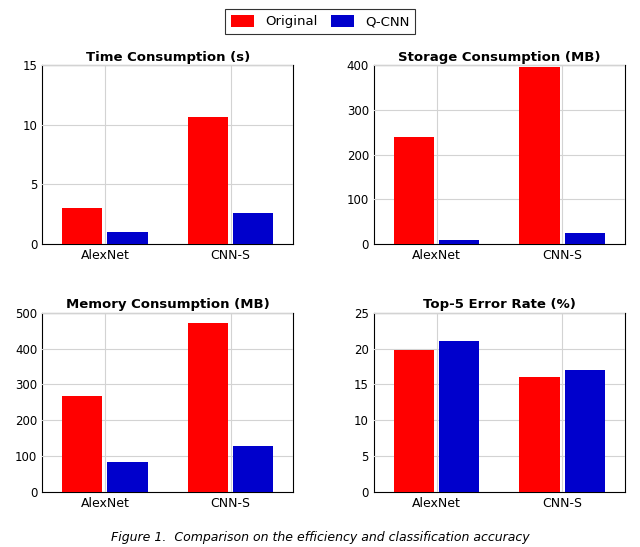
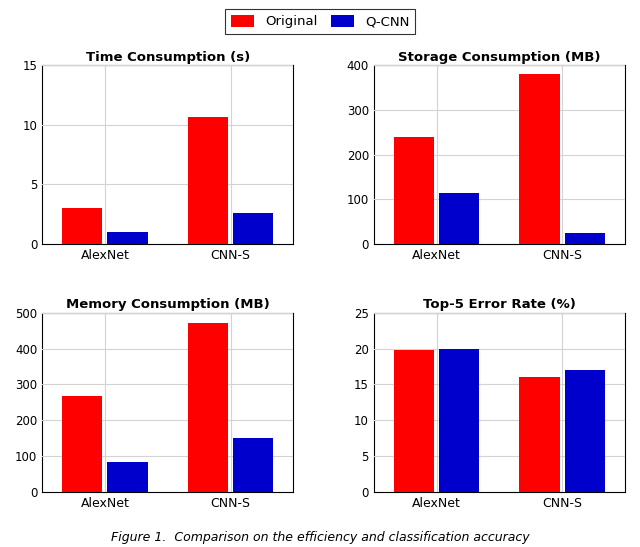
Storage Consumption (MB)/Q-CNN/AlexNet: 10 -> 115
Storage Consumption (MB)/Original/CNN-S: 395 -> 380
Memory Consumption (MB)/Q-CNN/CNN-S: 128 -> 150
Top-5 Error Rate (%)/Q-CNN/AlexNet: 21 -> 20
